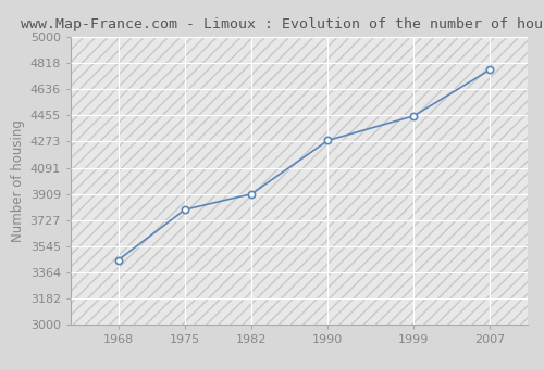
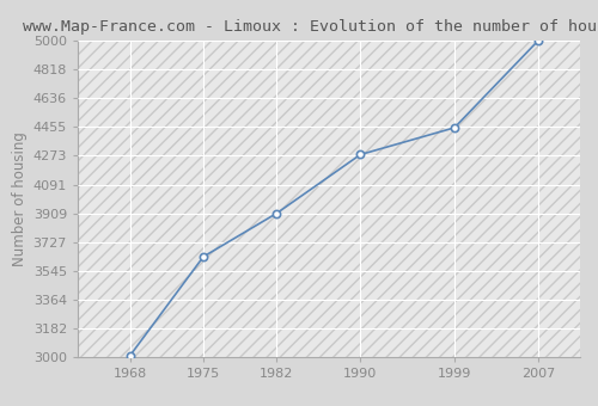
1968: 3450 -> 3010
1975: 3800 -> 3640
2007: 4770 -> 5000
